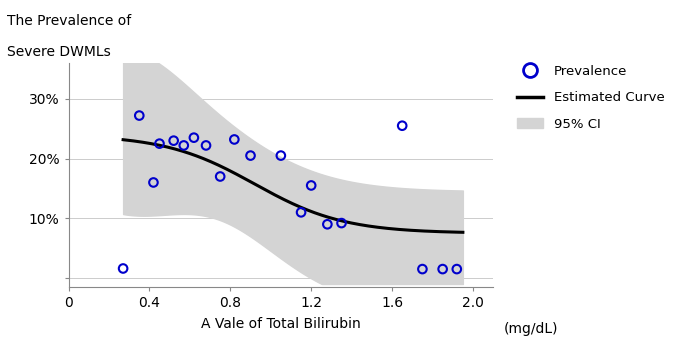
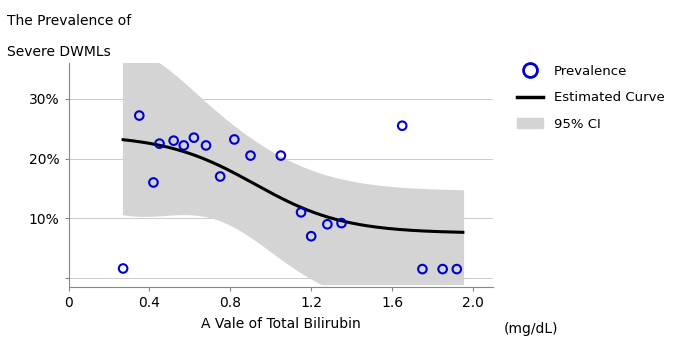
Prevalence/1.2: 15.5% -> 7.0%
